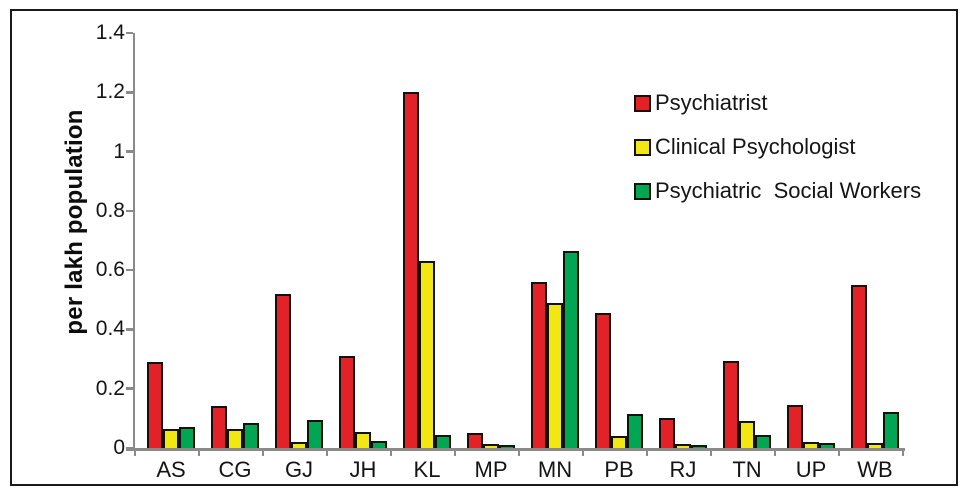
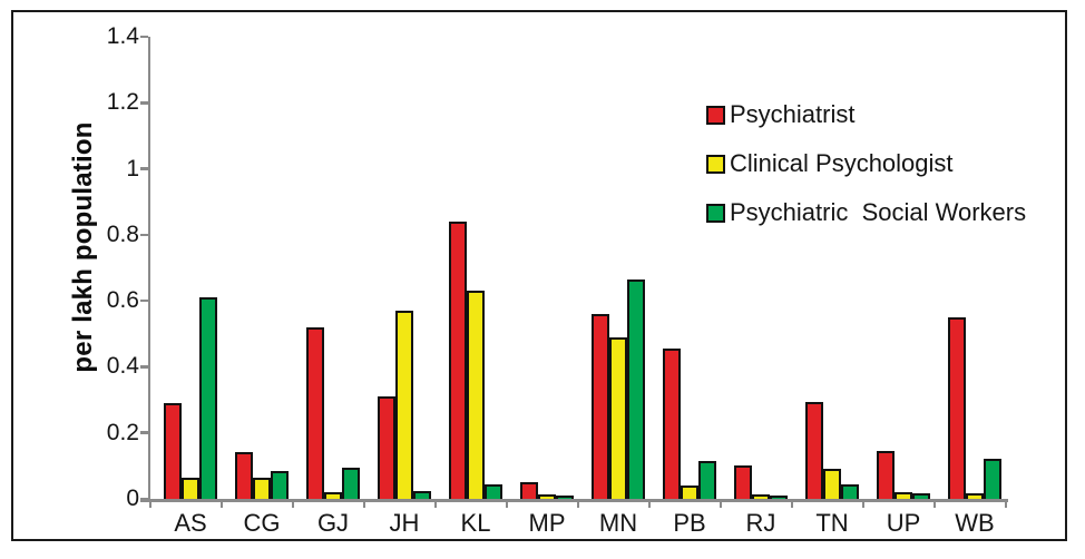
Psychiatric Social Workers/AS: 0.07 -> 0.61
Clinical Psychologist/JH: 0.06 -> 0.57
Psychiatrist/KL: 1.20 -> 0.84
